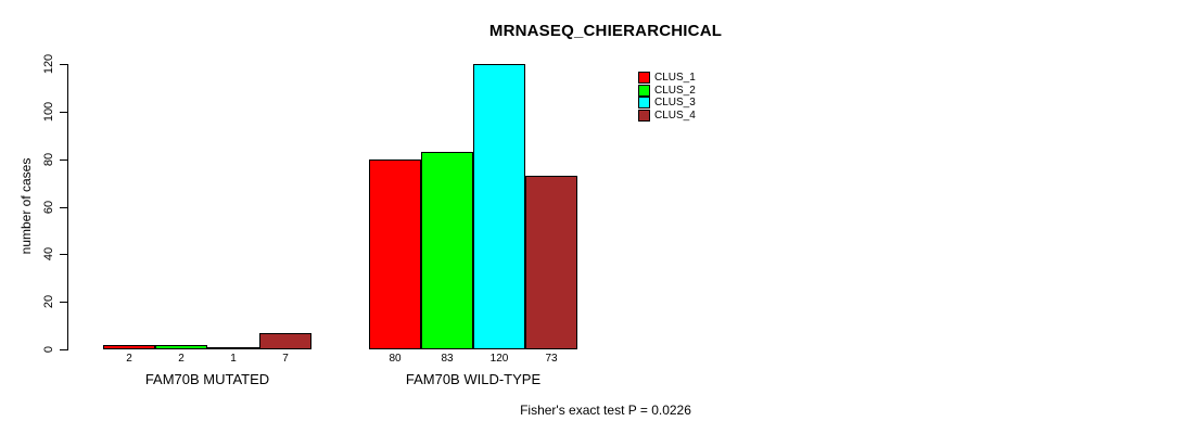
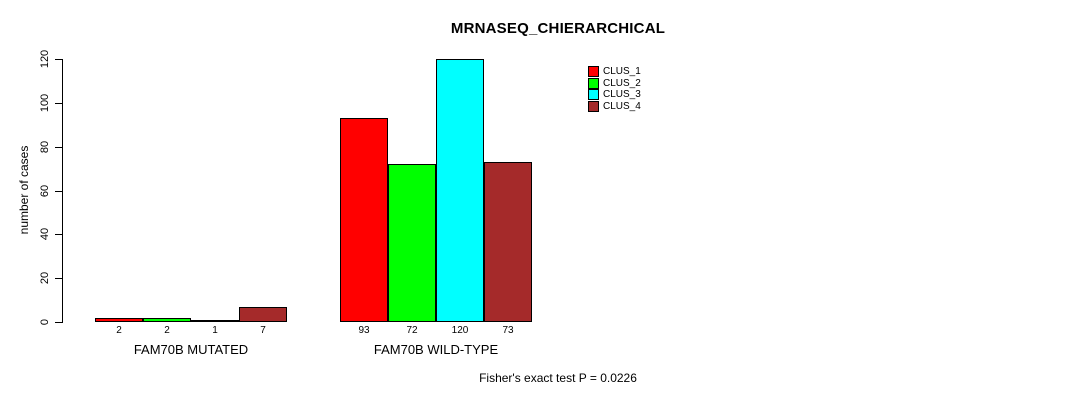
CLUS_1/FAM70B WILD-TYPE: 80 -> 93
CLUS_2/FAM70B WILD-TYPE: 83 -> 72
